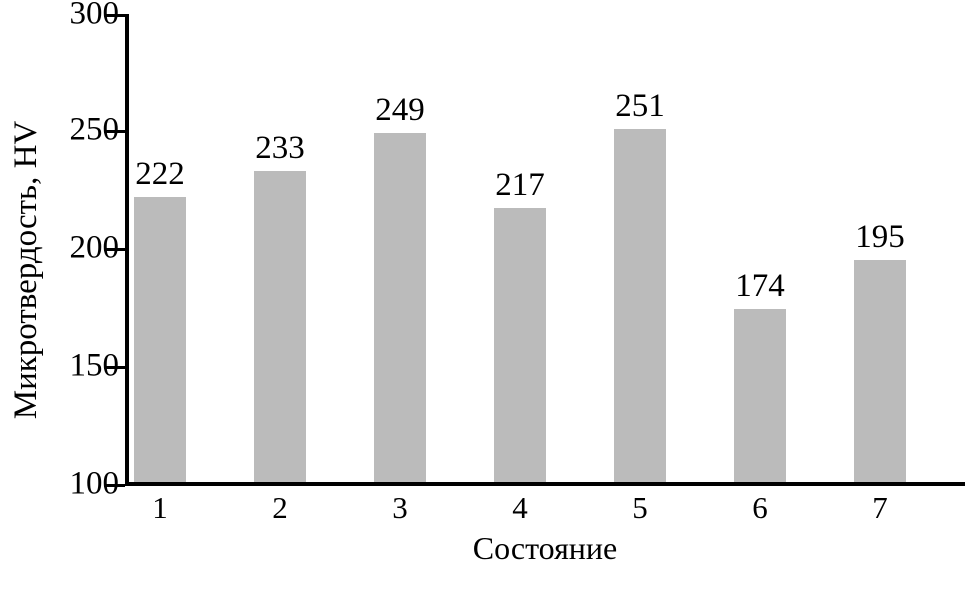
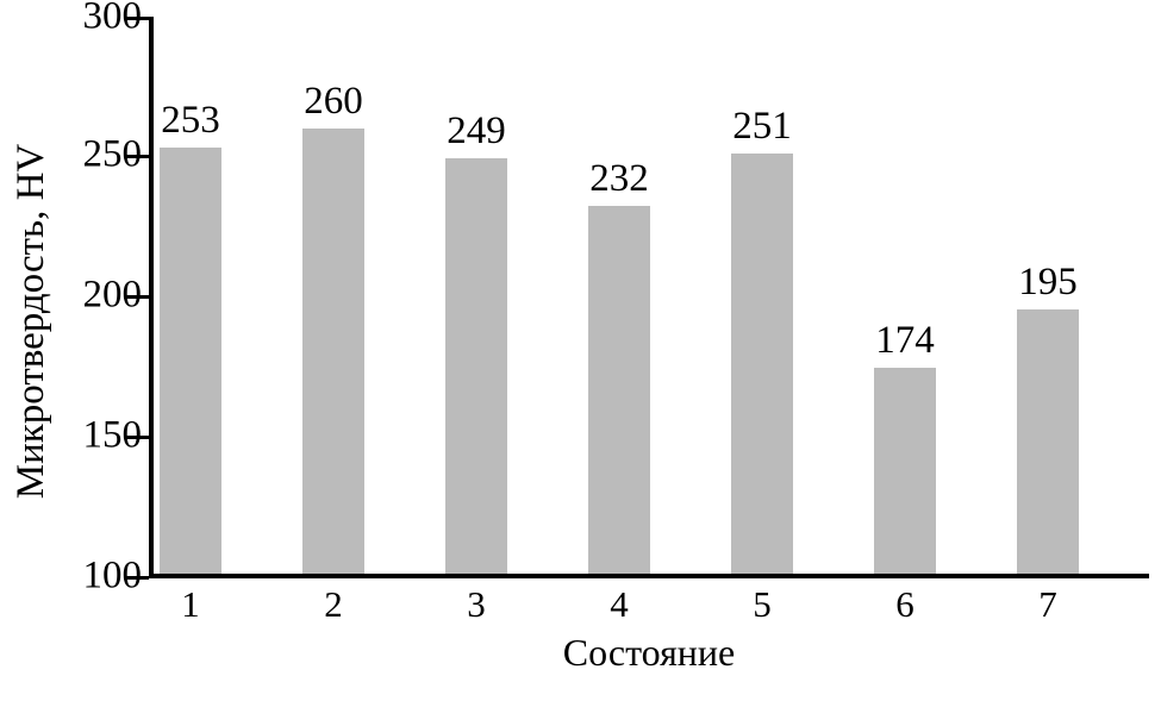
1: 222 -> 253
2: 233 -> 260
4: 217 -> 232
